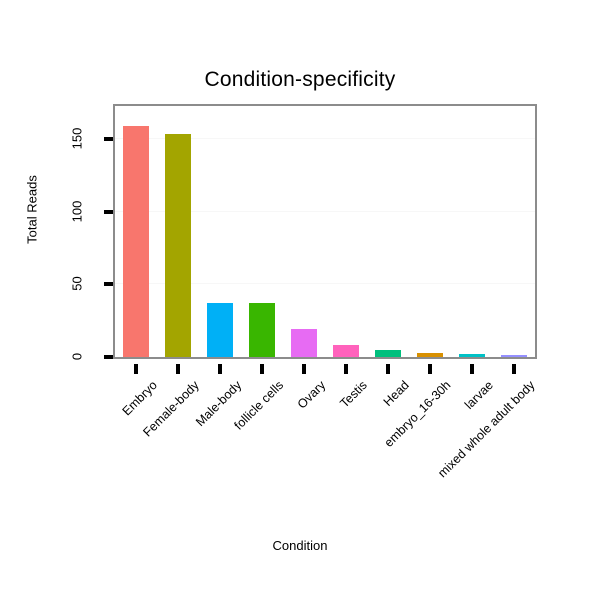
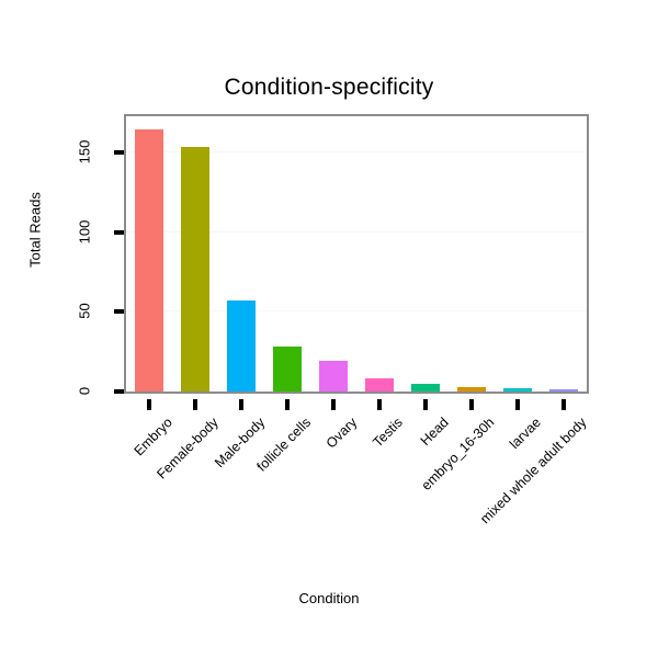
Embryo: 159 -> 165
Male-body: 37 -> 57
follicle cells: 37 -> 28
